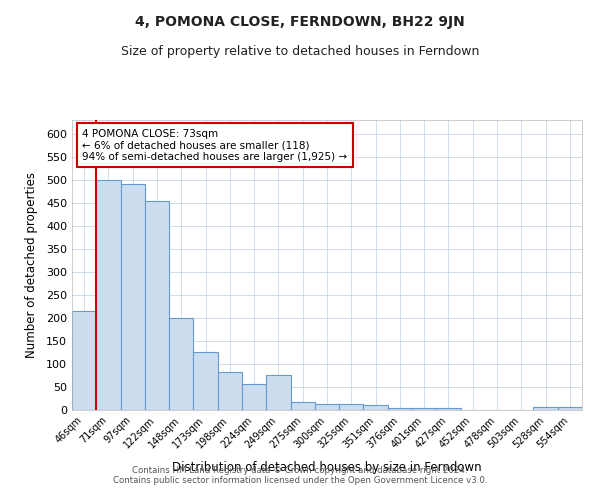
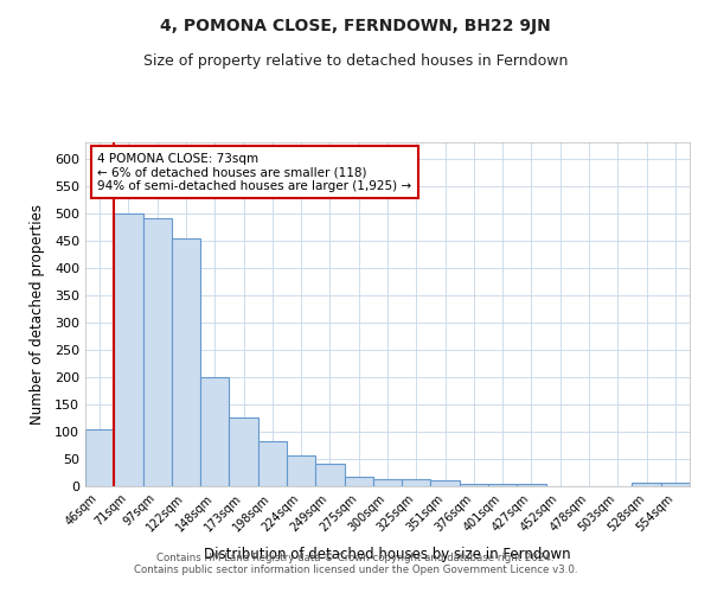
46sqm: 215 -> 105
249sqm: 75 -> 42
